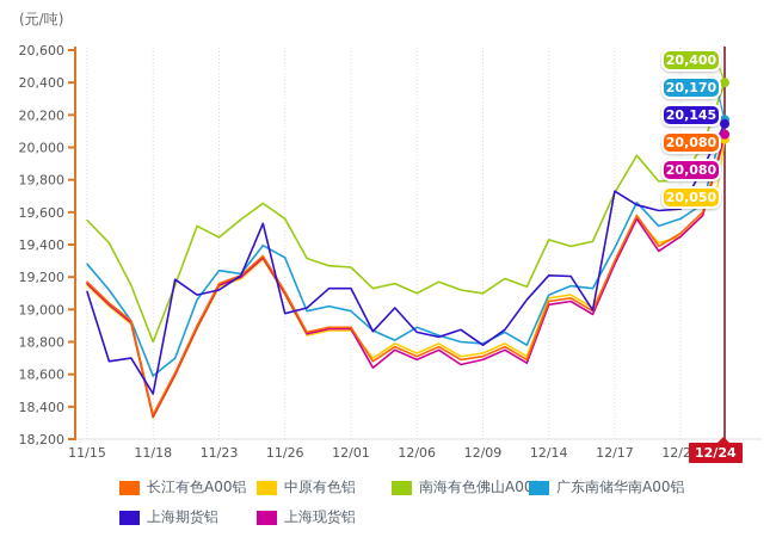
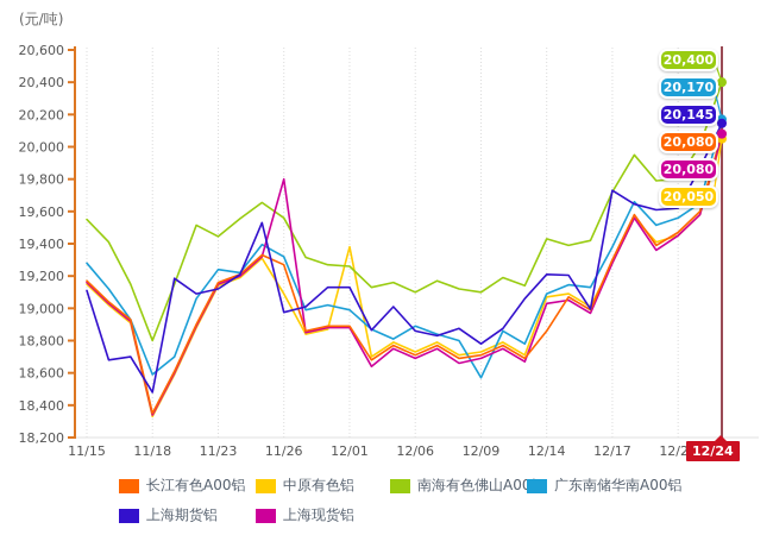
长江有色A00铝/11/26: 19110 -> 19270
上海现货铝/11/26: 19100 -> 19800
中原有色铝/12/01: 18870 -> 19380
广东南储华南A00铝/12/09: 18790 -> 18570
长江有色A00铝/12/14: 19050 -> 18860
